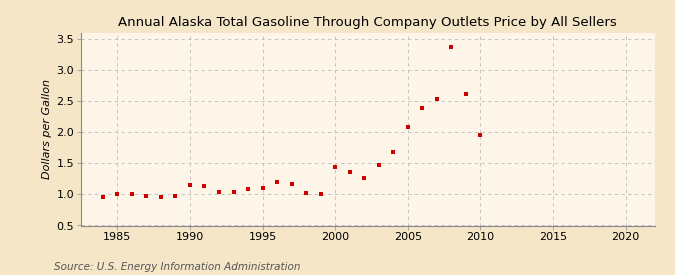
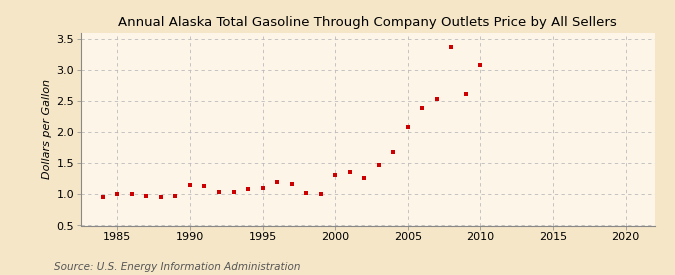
2000: 1.44 -> 1.31
2010: 1.96 -> 3.09
